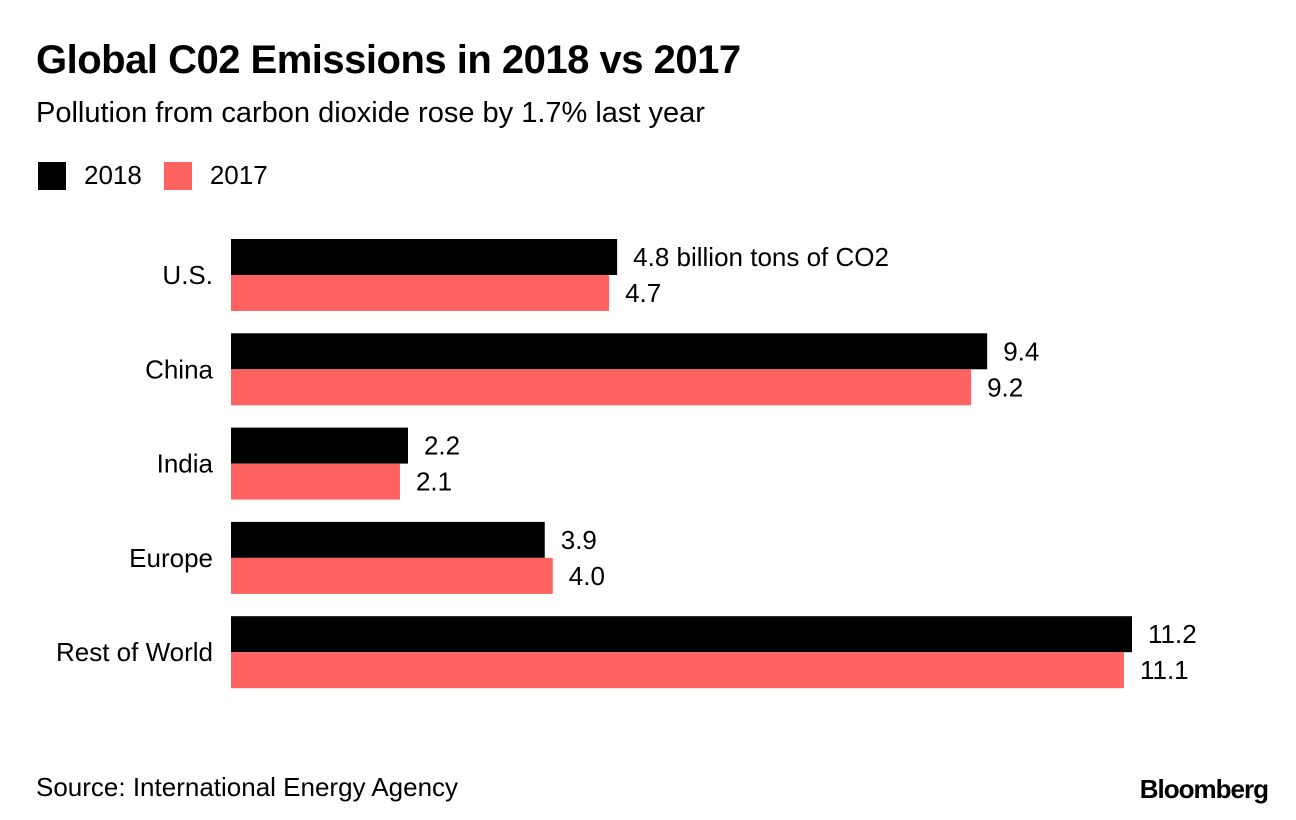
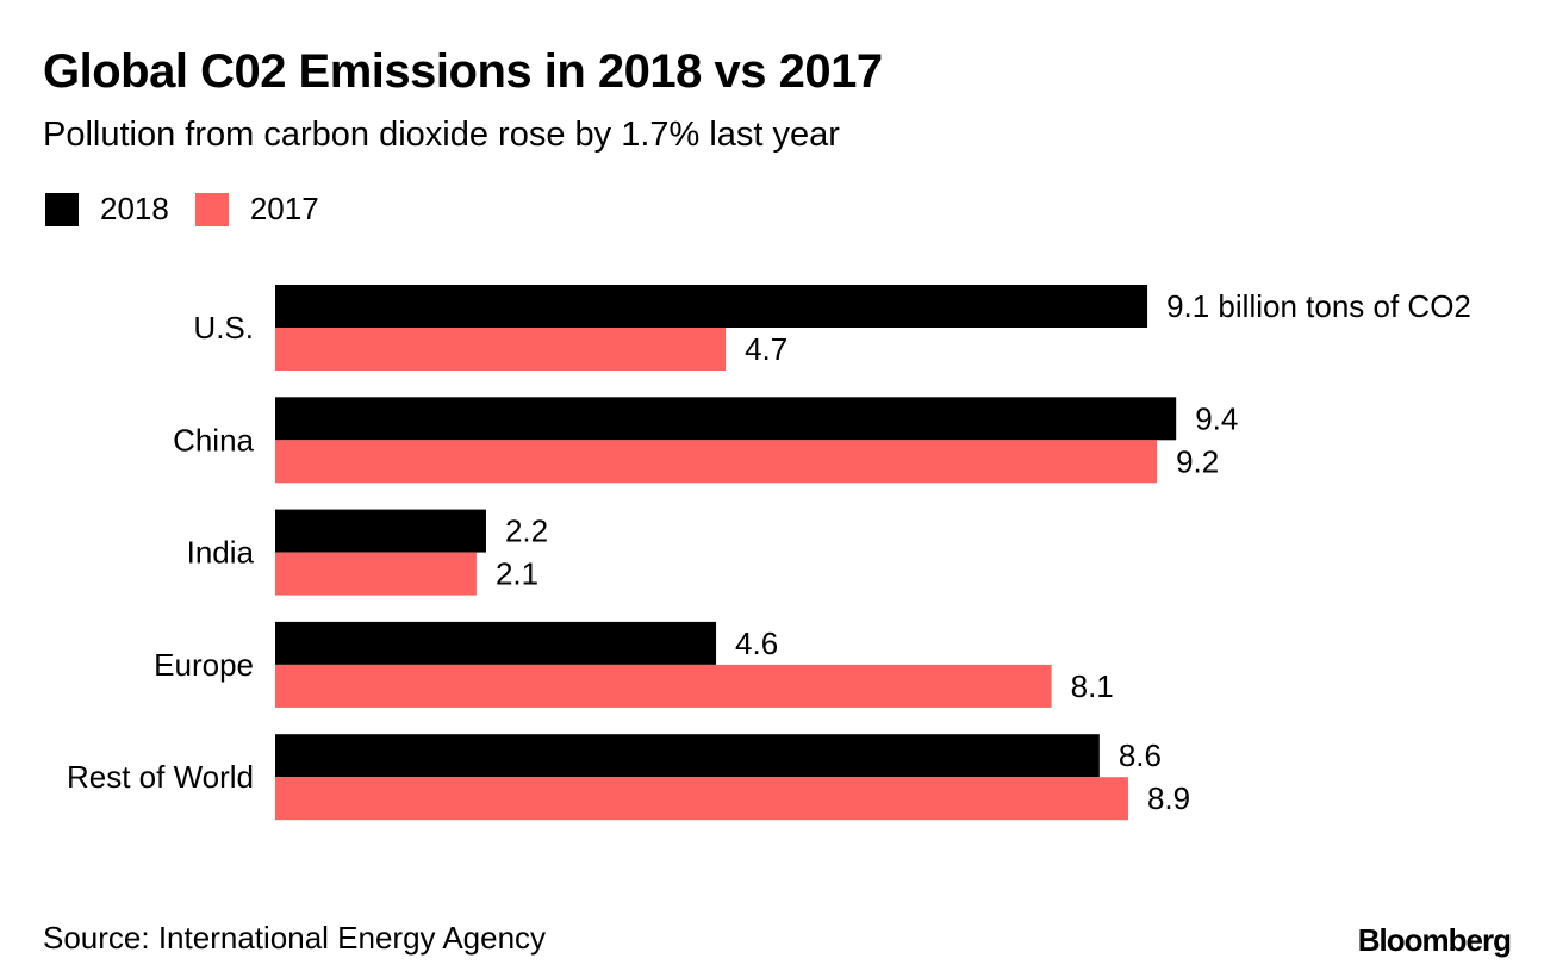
2018/U.S.: 4.8 -> 9.1
2018/Europe: 3.9 -> 4.6
2017/Europe: 4.0 -> 8.1
2018/Rest of World: 11.2 -> 8.6
2017/Rest of World: 11.1 -> 8.9
